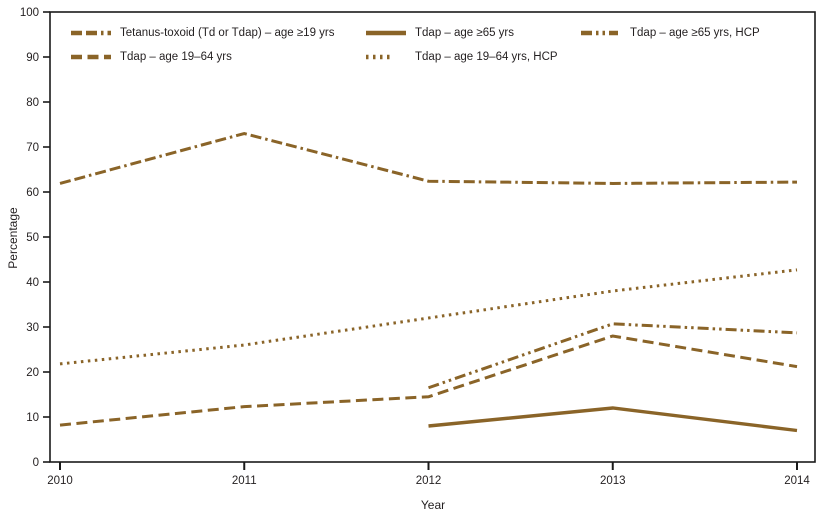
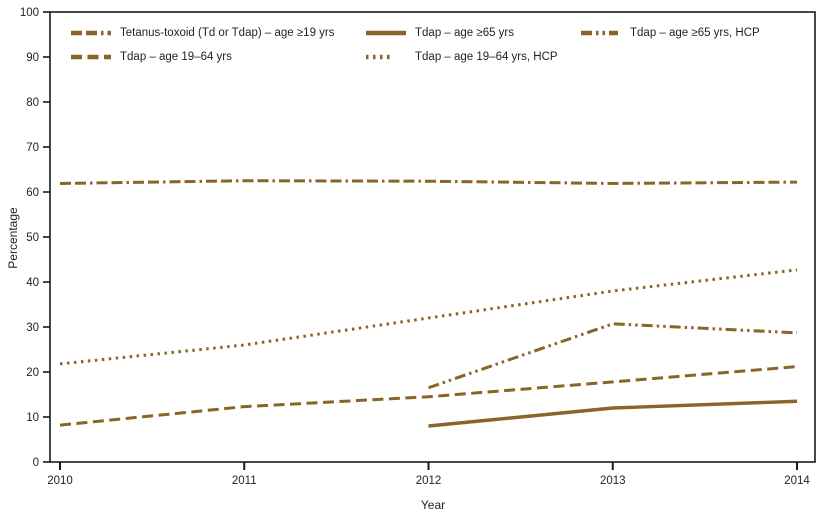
Tetanus-toxoid (Td or Tdap) – age ≥19 yrs/2011: 73 -> 62
Tdap – age 19–64 yrs/2013: 28 -> 18
Tdap – age ≥65 yrs/2014: 7 -> 14
